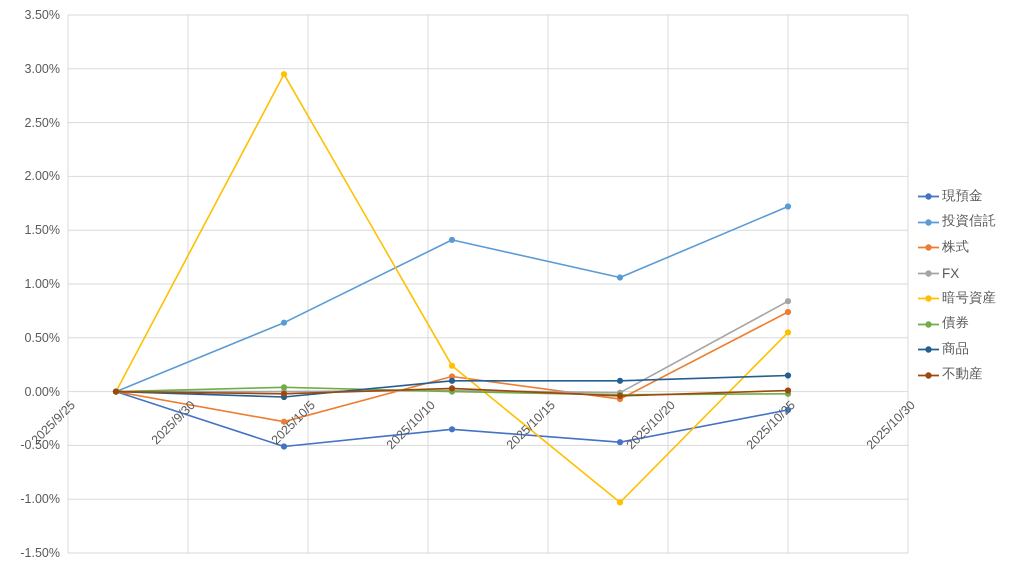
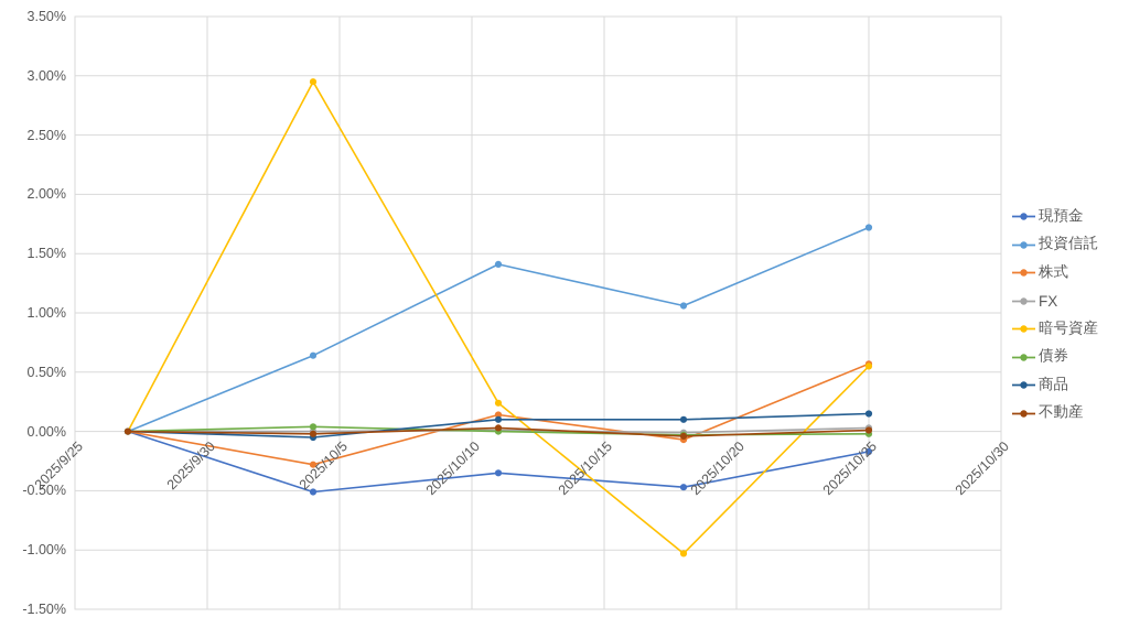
株式/2025/10/25: 0.74% -> 0.57%
FX/2025/10/25: 0.84% -> 0.03%
